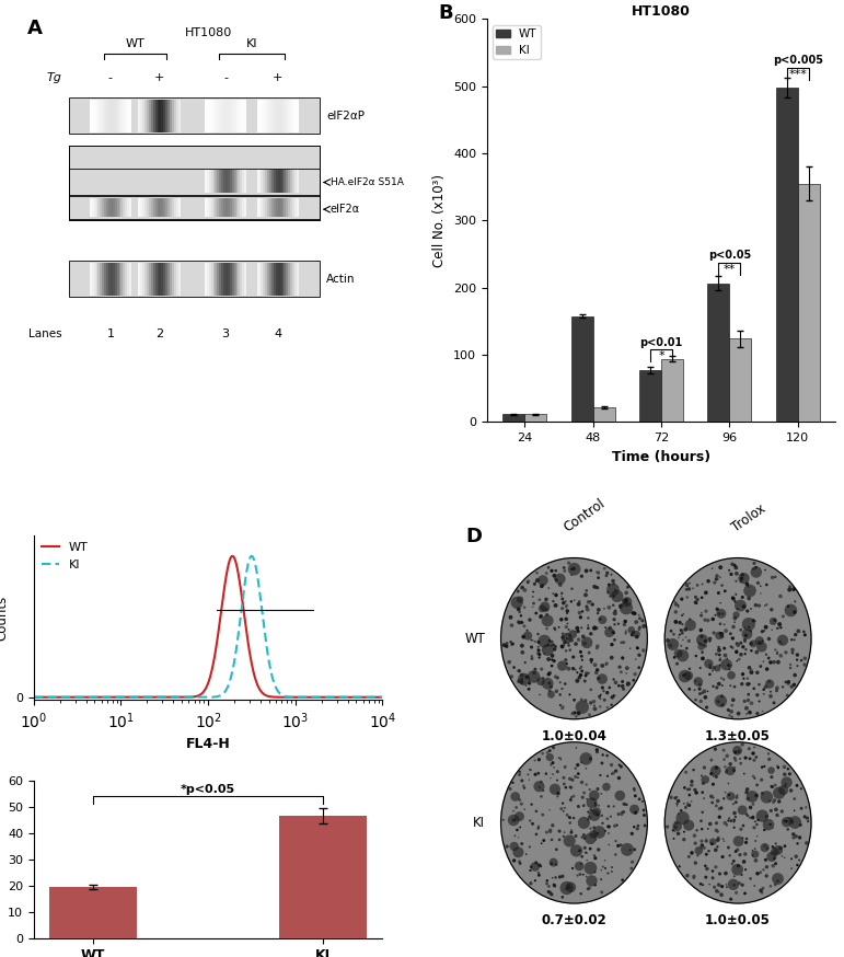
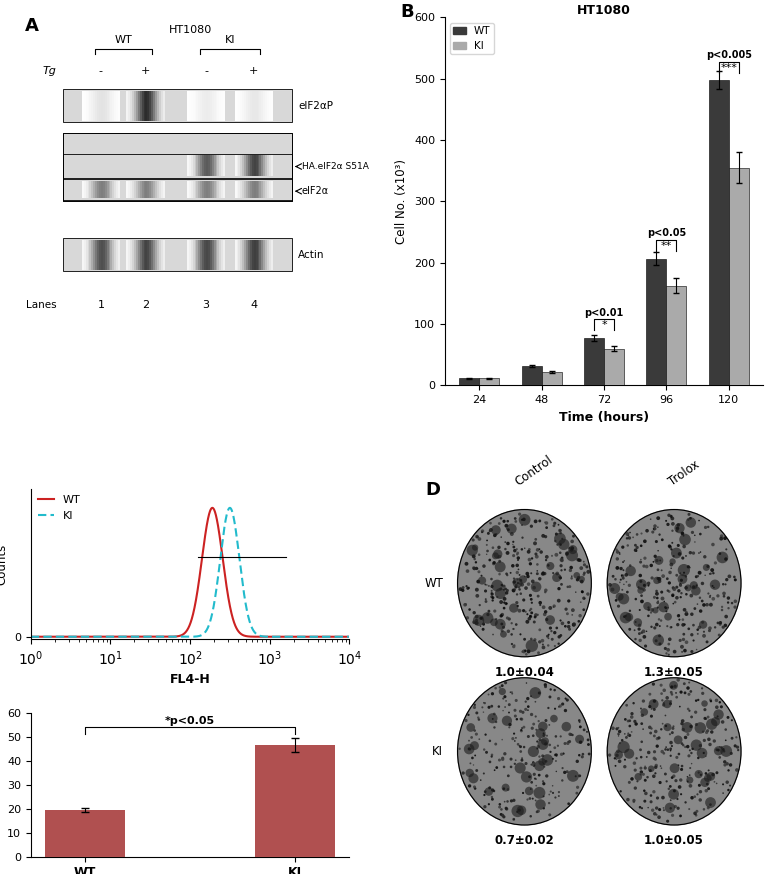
HT1080/WT/48: 158 -> 32
HT1080/KI/72: 94 -> 60
HT1080/KI/96: 124 -> 163
